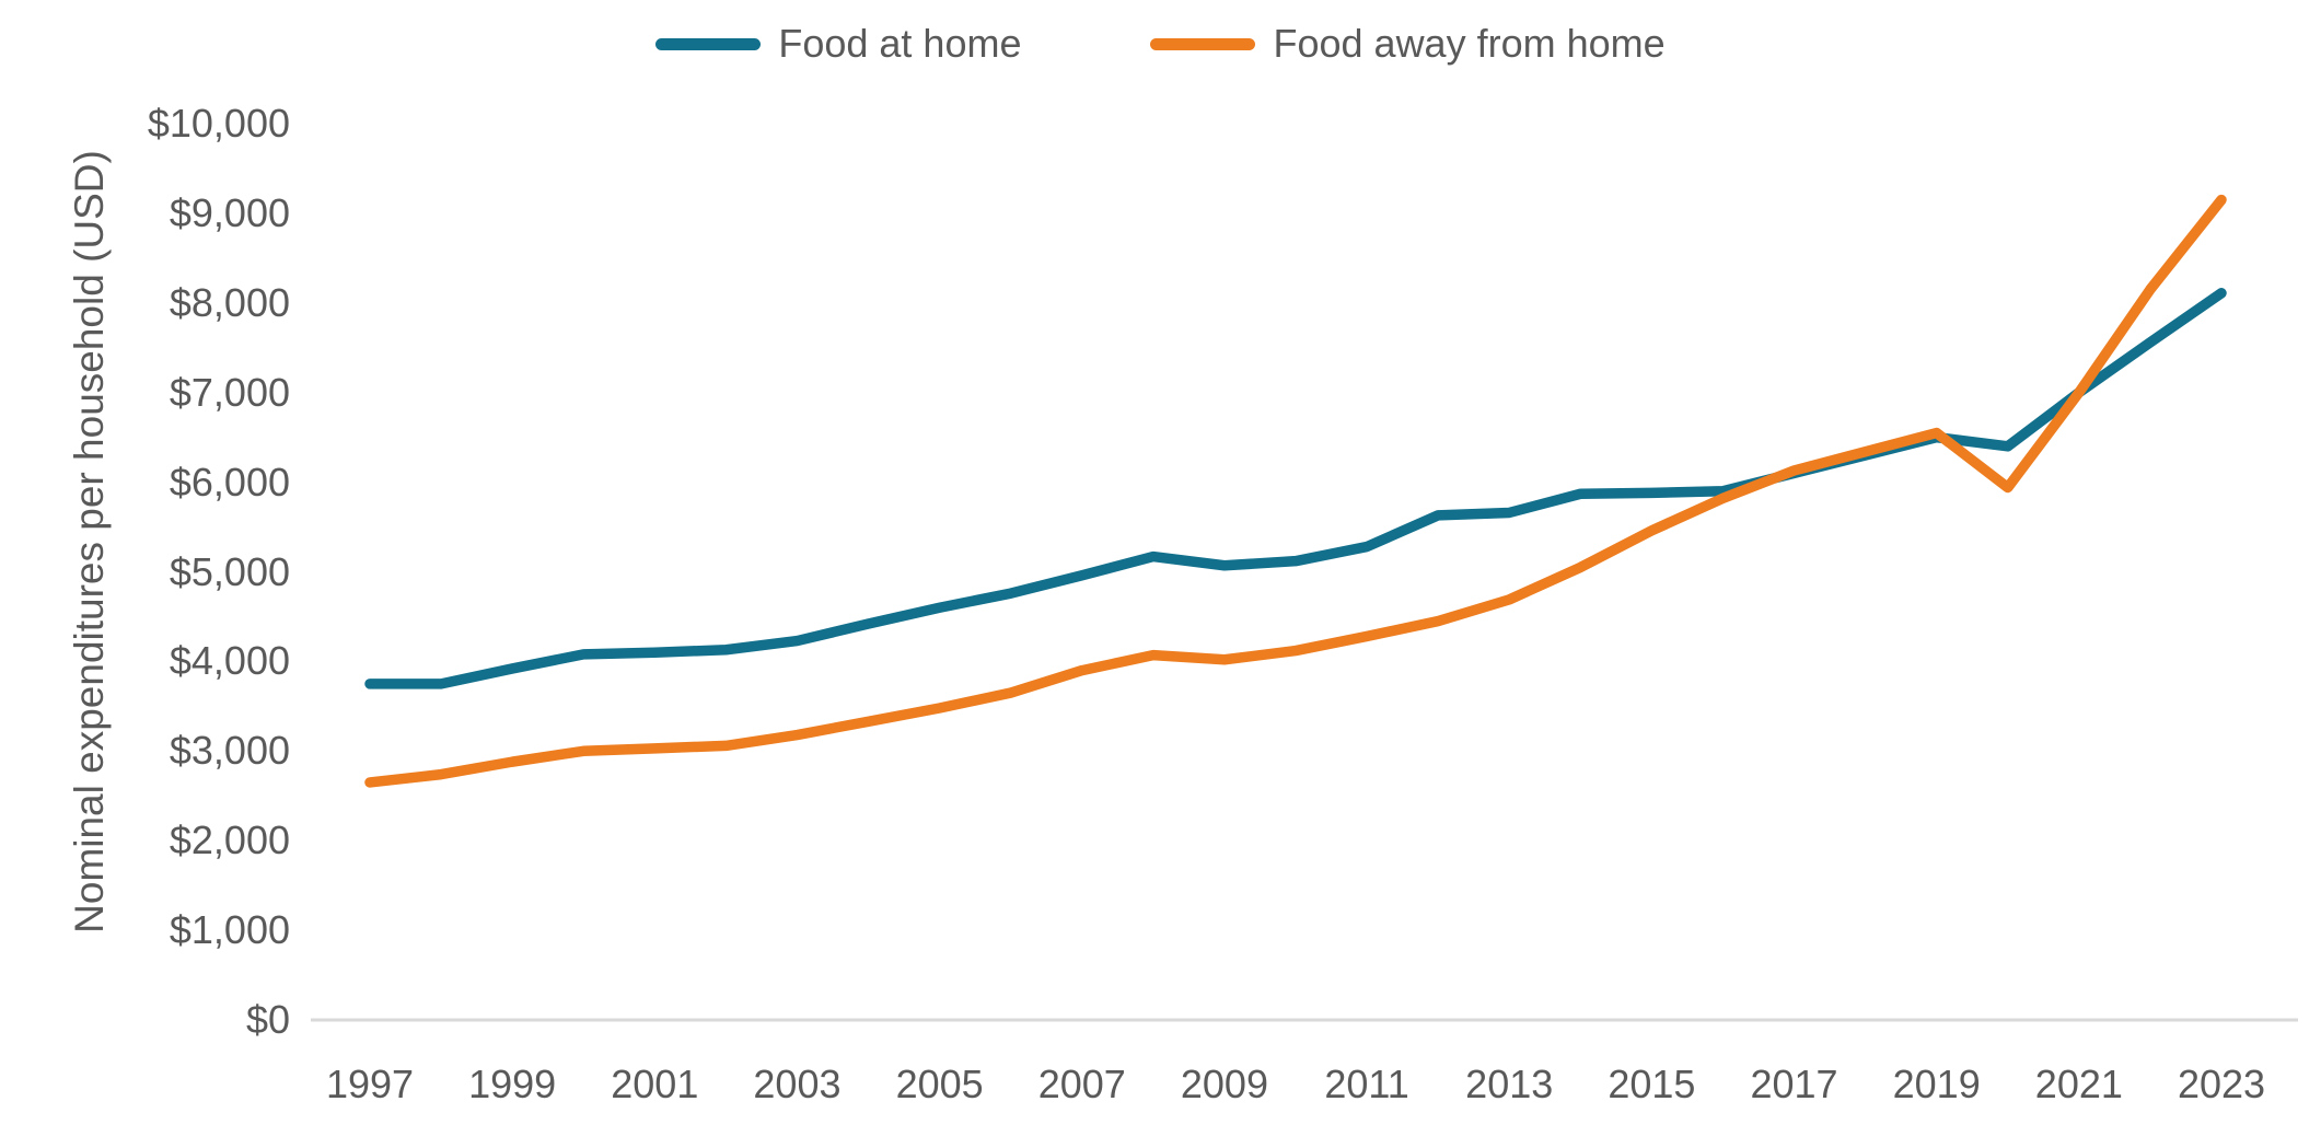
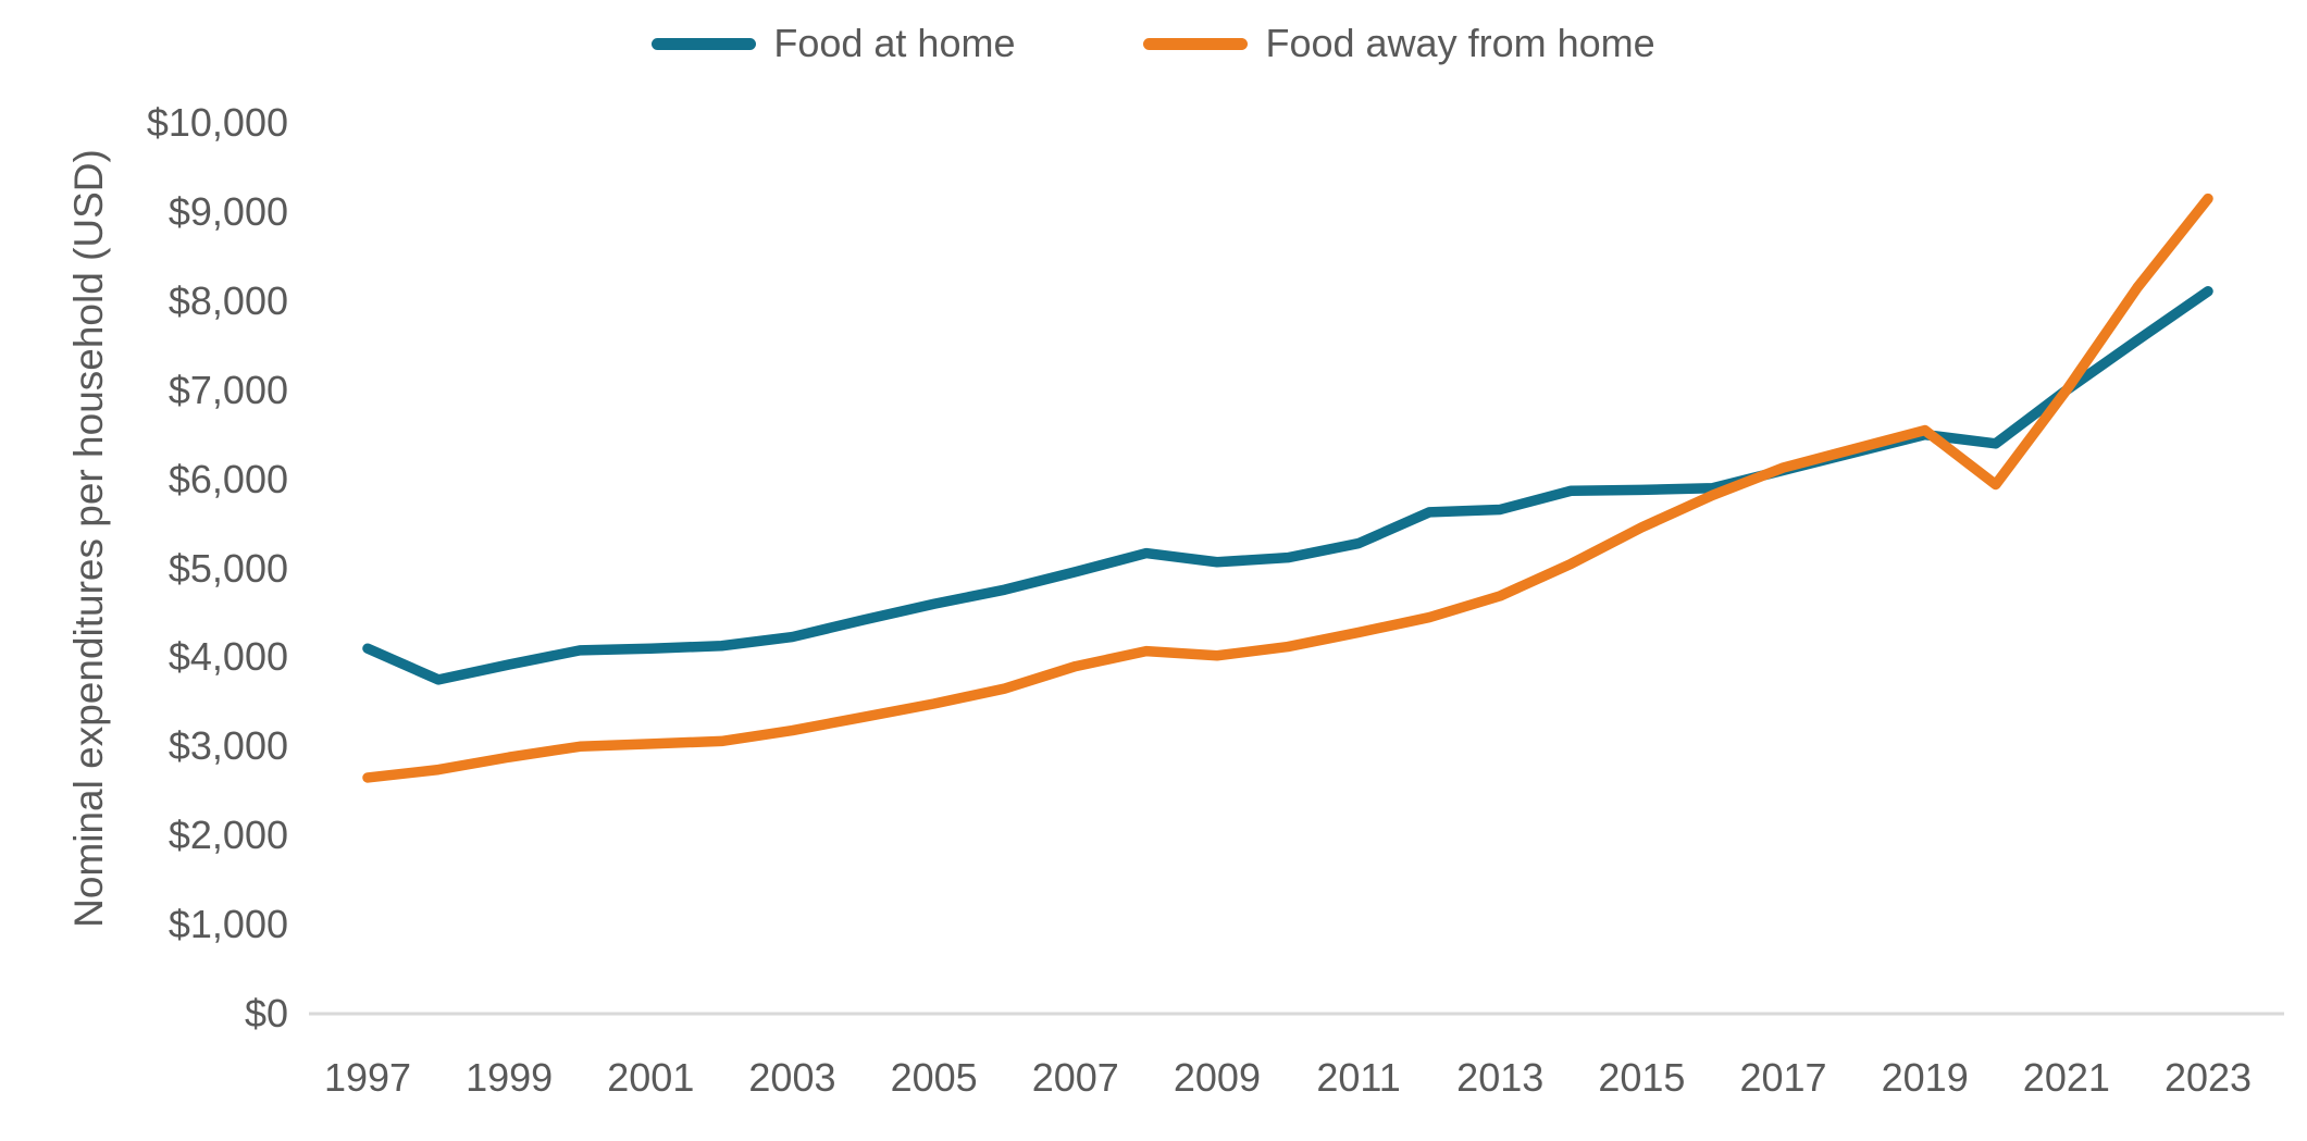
Food at home/1997: $3800 -> $4100
